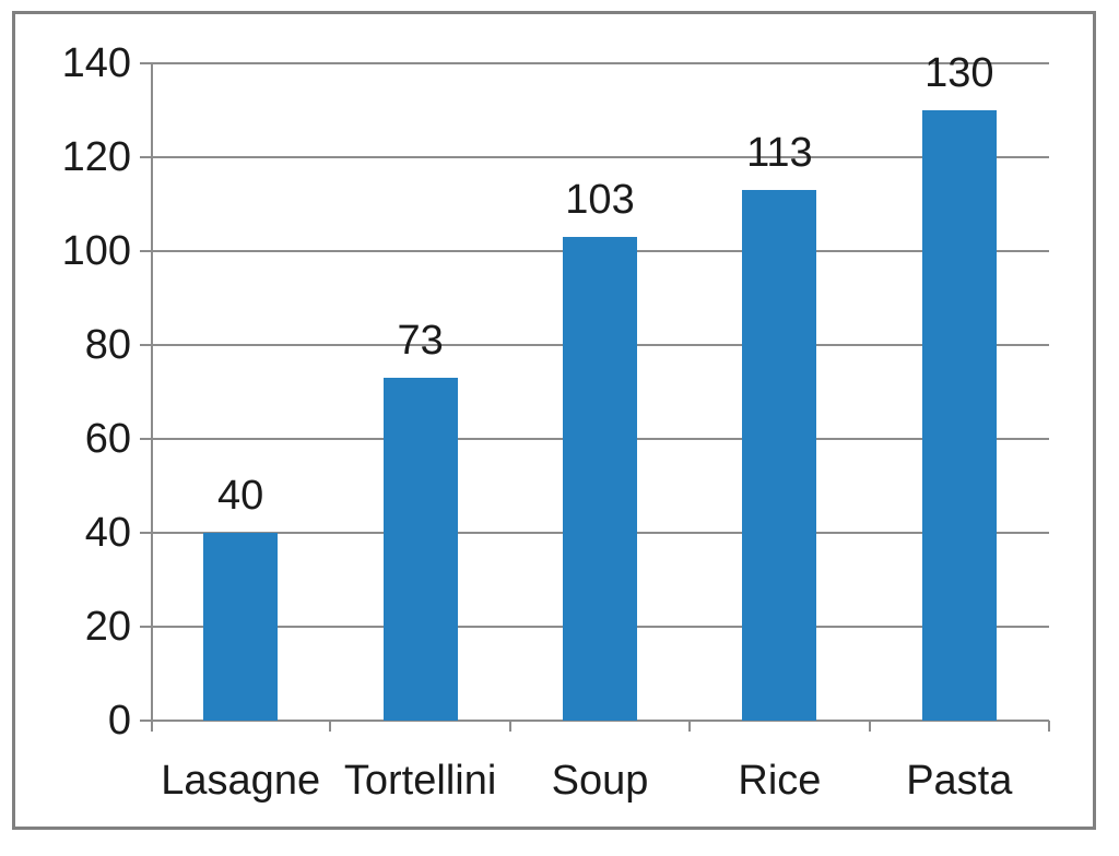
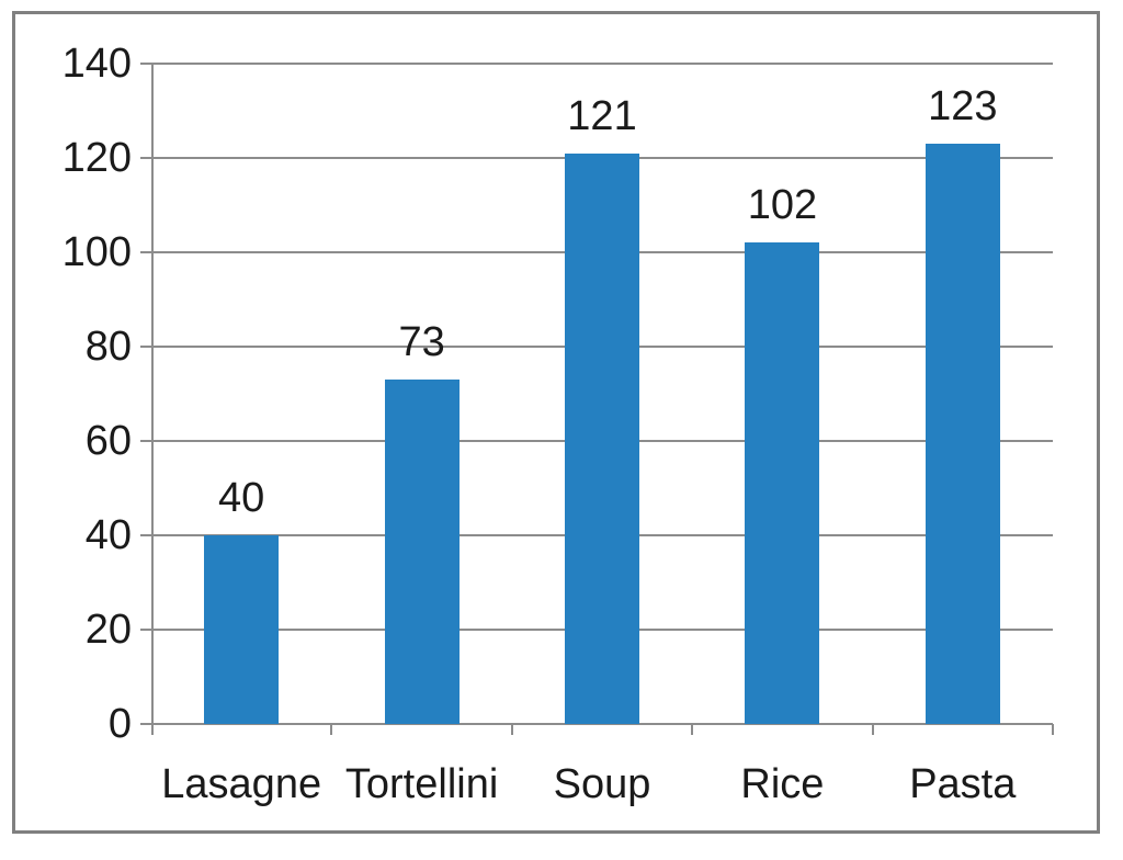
Soup: 103 -> 121
Rice: 113 -> 102
Pasta: 130 -> 123
